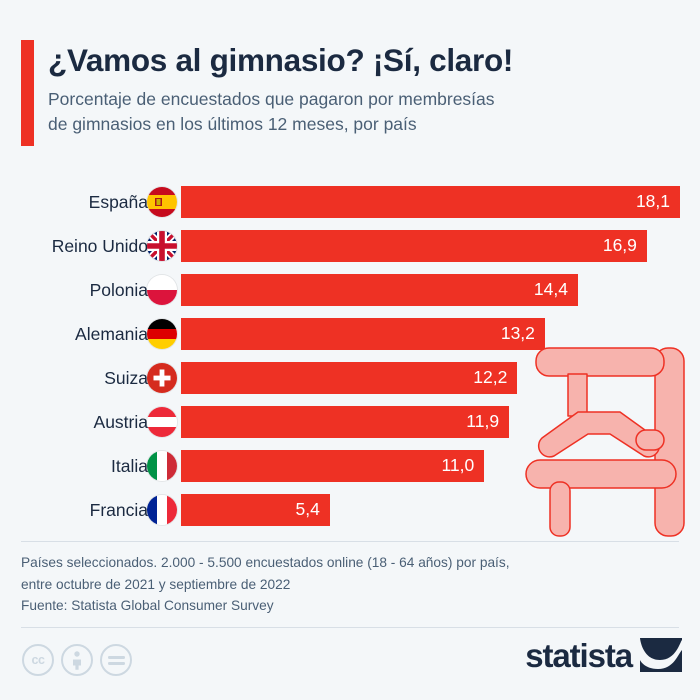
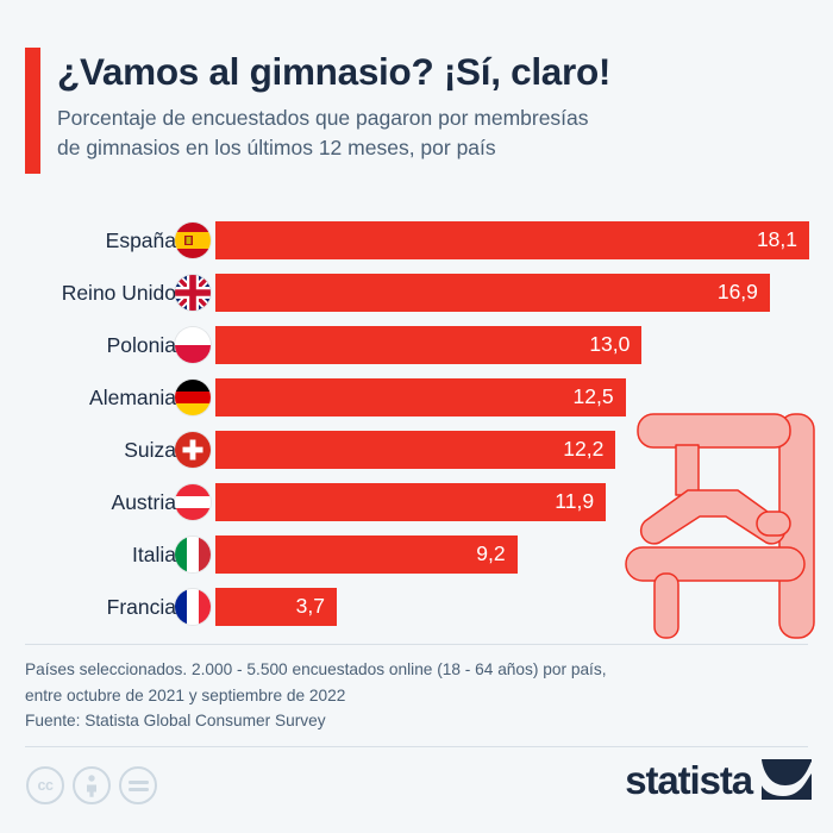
Polonia: 14,4 -> 13,0
Alemania: 13,2 -> 12,5
Italia: 11,0 -> 9,2
Francia: 5,4 -> 3,7
